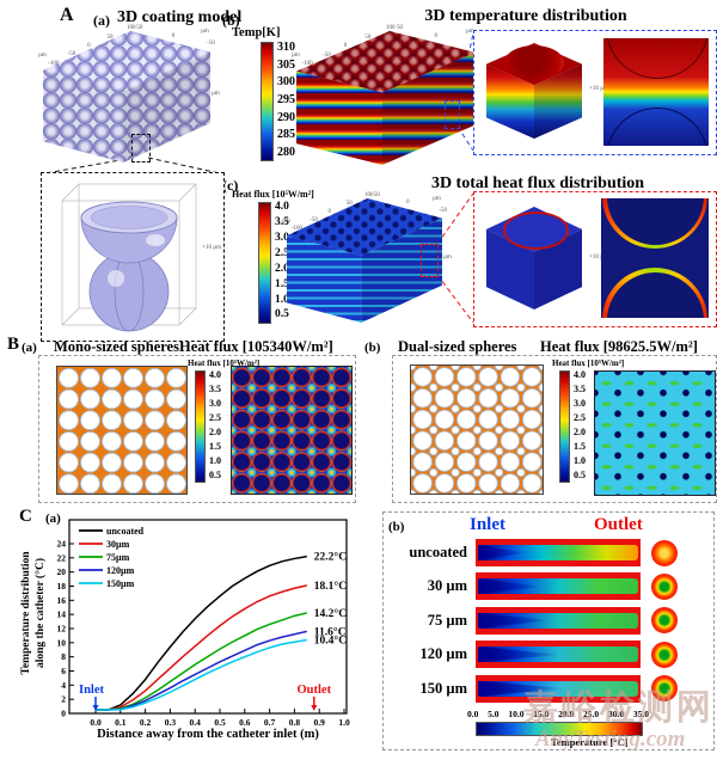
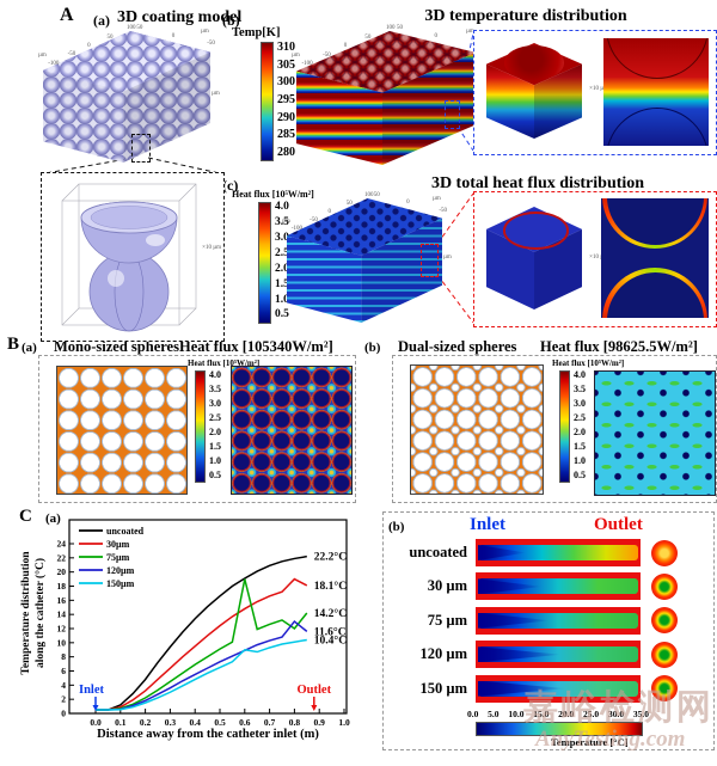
75µm/0.6: 11 -> 19
150µm/0.6: 8 -> 9
30µm/0.8: 18 -> 19
75µm/0.8: 14 -> 12
120µm/0.8: 11 -> 13
